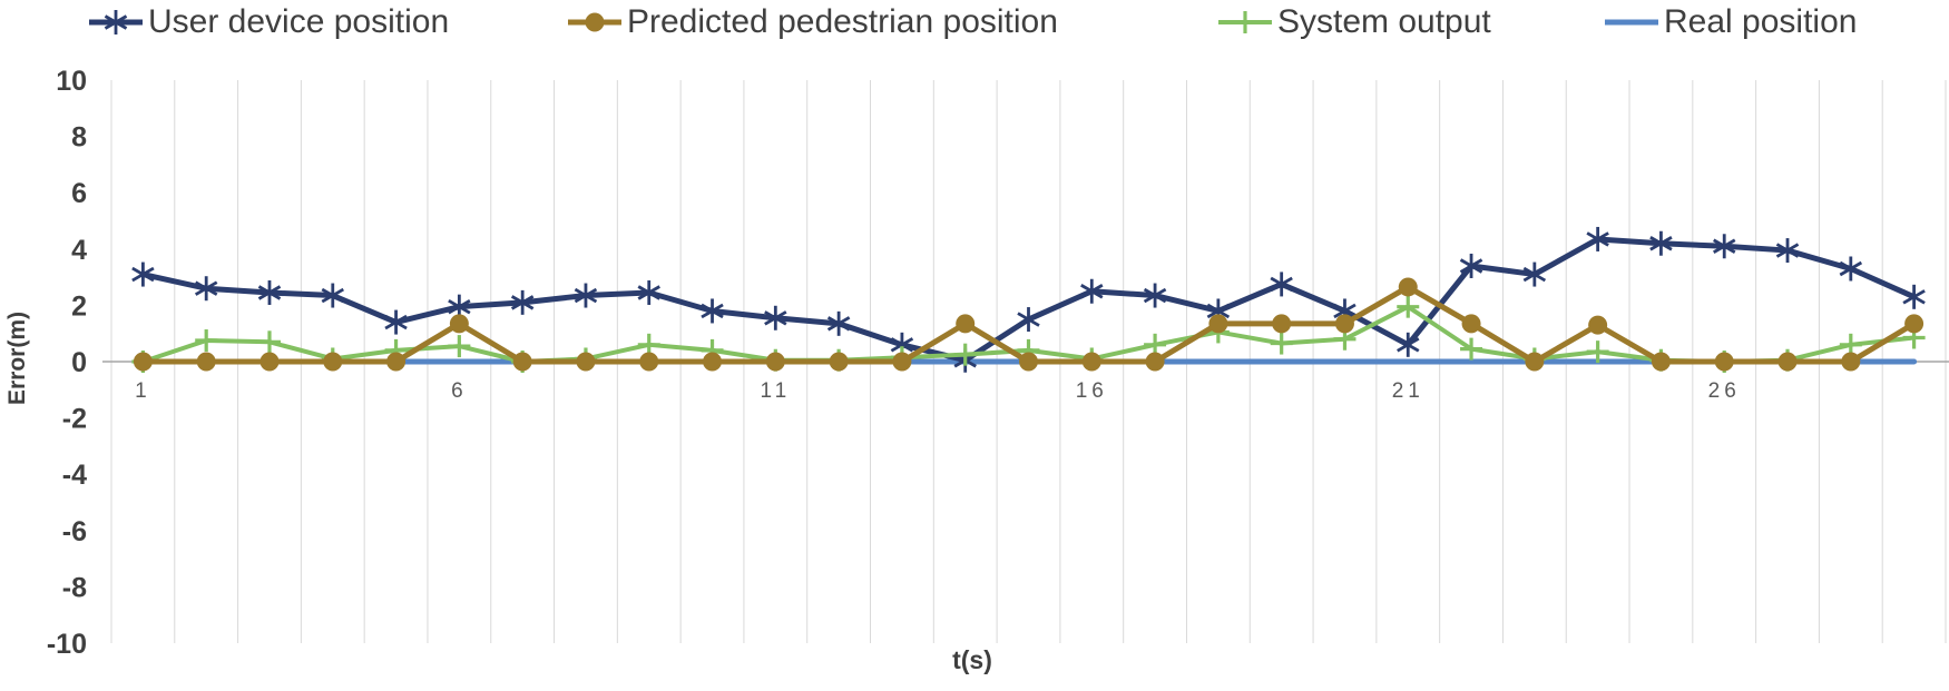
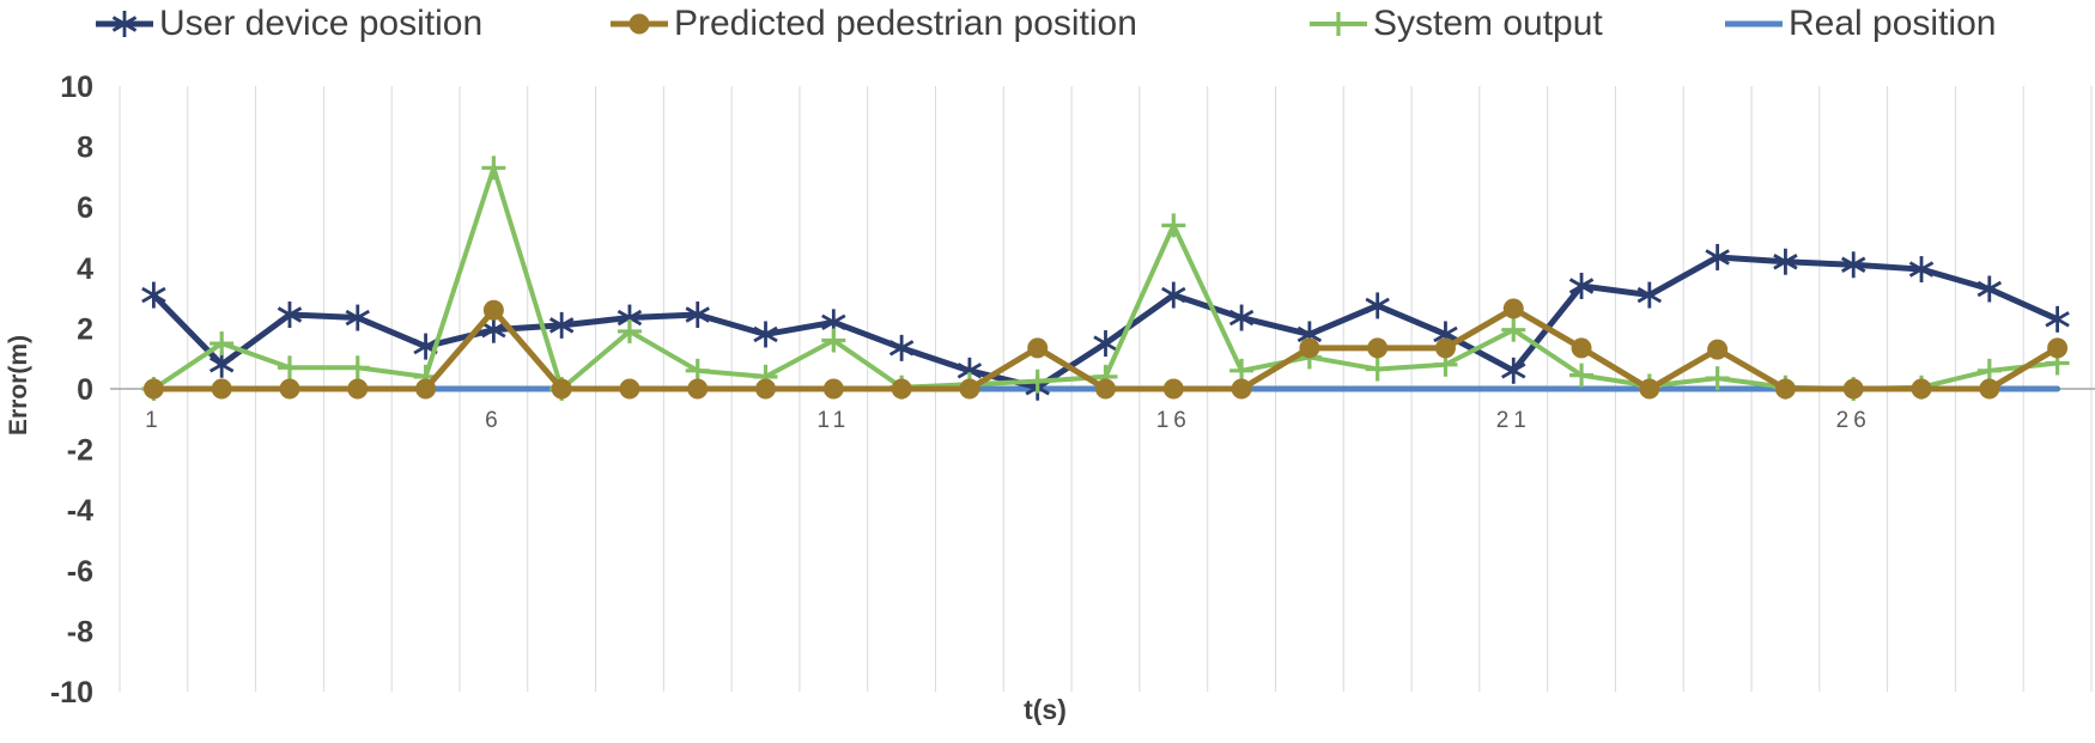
User device position/2: 2.6 -> 0.8
System output/2: 0.8 -> 1.5
System output/4: 0.1 -> 0.7
Predicted pedestrian position/6: 1.4 -> 2.6
System output/6: 0.6 -> 7.3
System output/8: 0.1 -> 1.9
User device position/11: 1.6 -> 2.2
System output/11: 0.1 -> 1.6
User device position/16: 2.5 -> 3.1
System output/16: 0.1 -> 5.4
